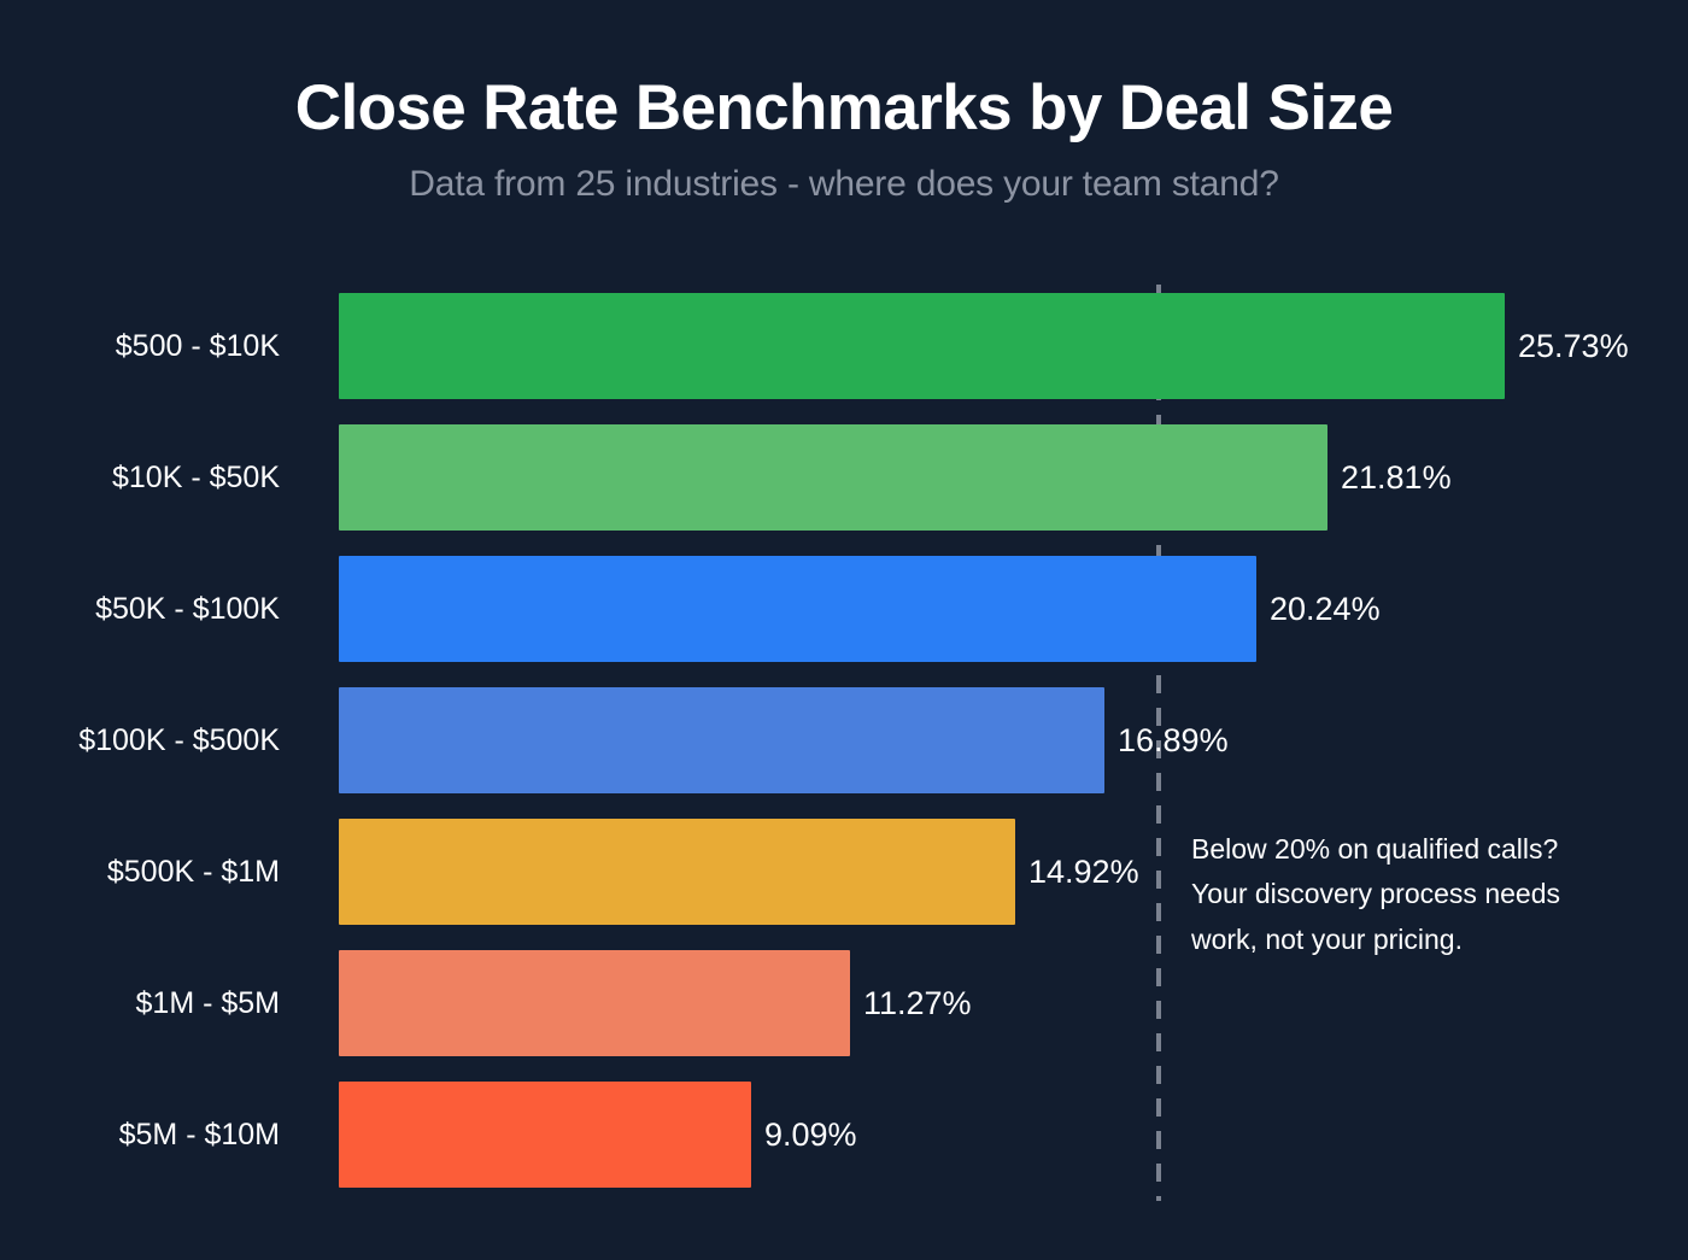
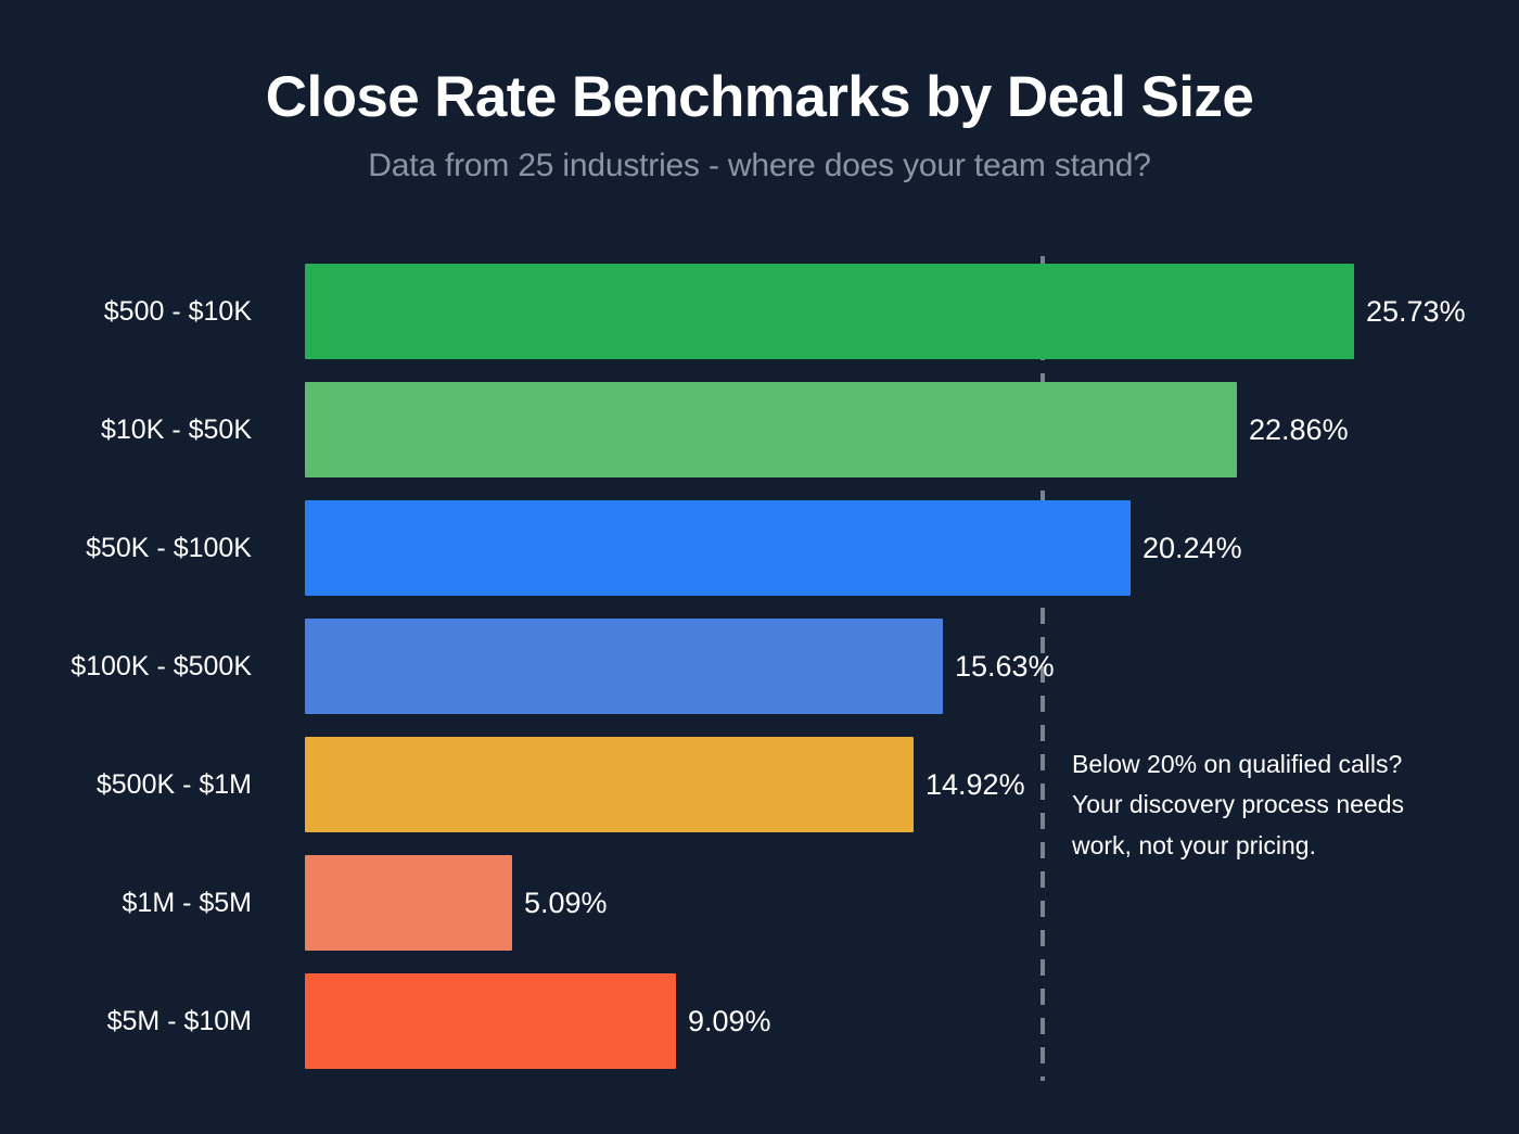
$10K - $50K: 21.81% -> 22.86%
$100K - $500K: 16.89% -> 15.63%
$1M - $5M: 11.27% -> 5.09%
